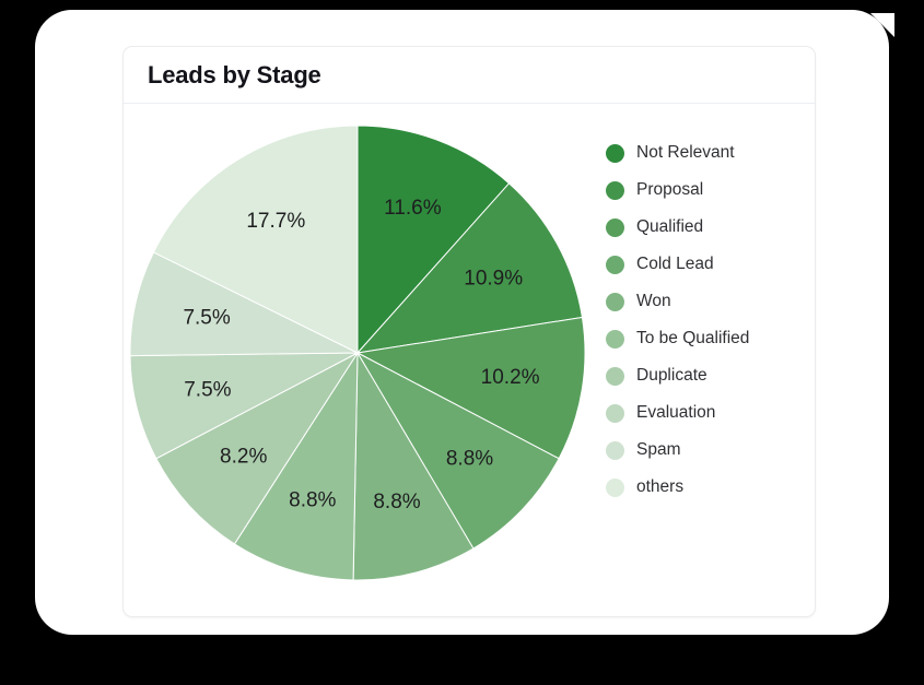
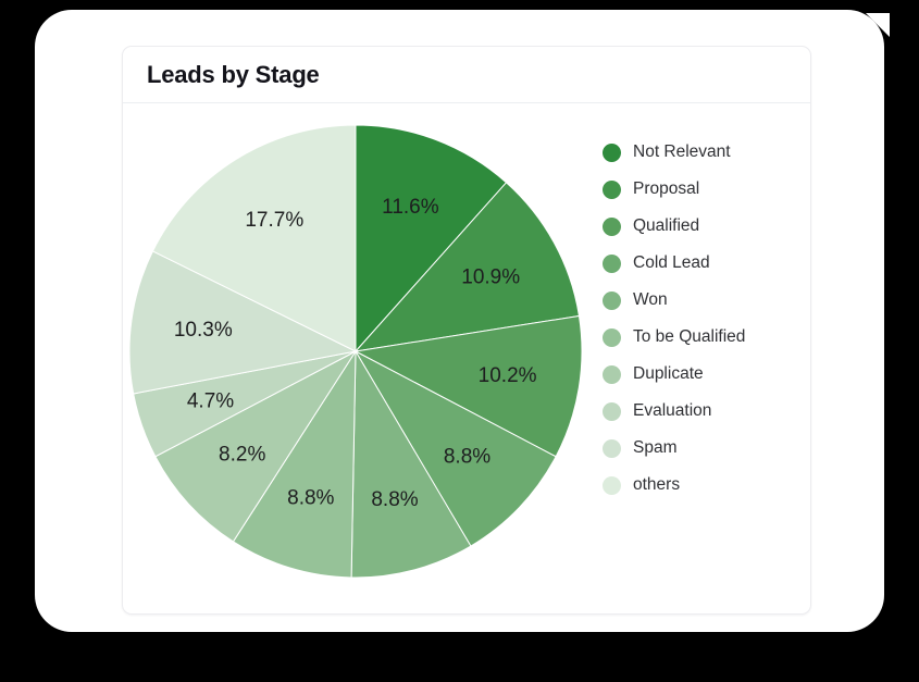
Evaluation: 7.5% -> 4.7%
Spam: 7.5% -> 10.3%
